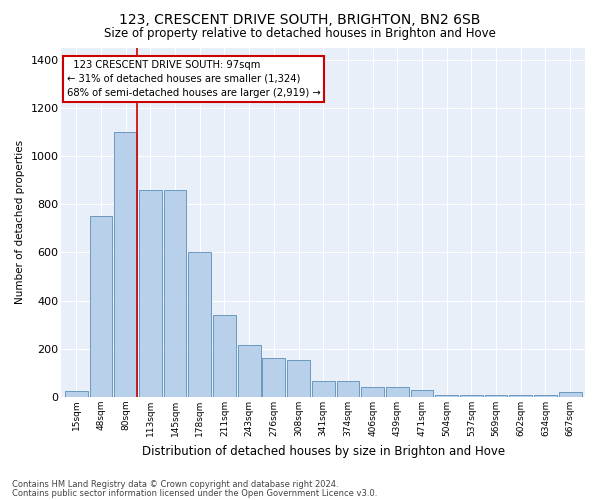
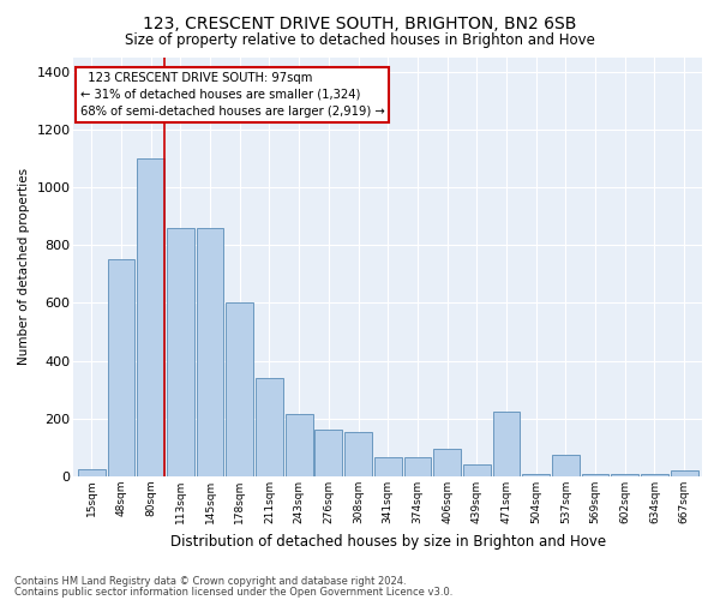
406sqm: 40 -> 95
471sqm: 30 -> 225
537sqm: 10 -> 75
